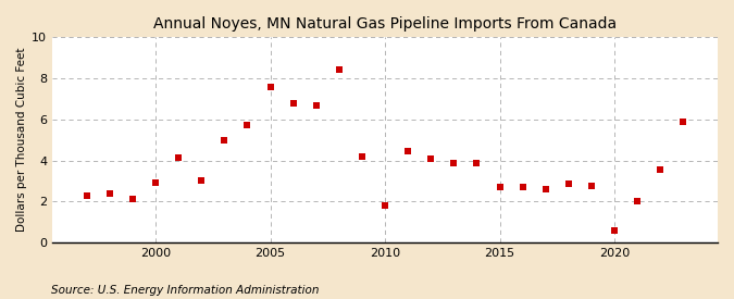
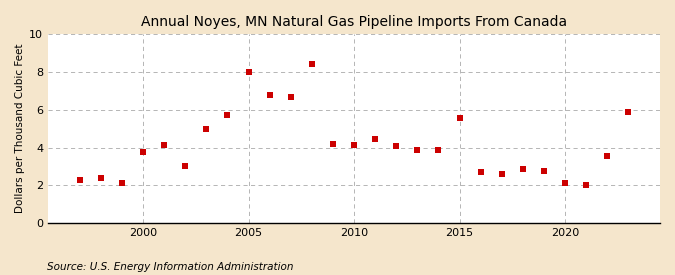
2000: 2.9 -> 3.8
2005: 7.6 -> 8.0
2010: 1.8 -> 4.2
2015: 2.7 -> 5.5
2020: 0.6 -> 2.1
